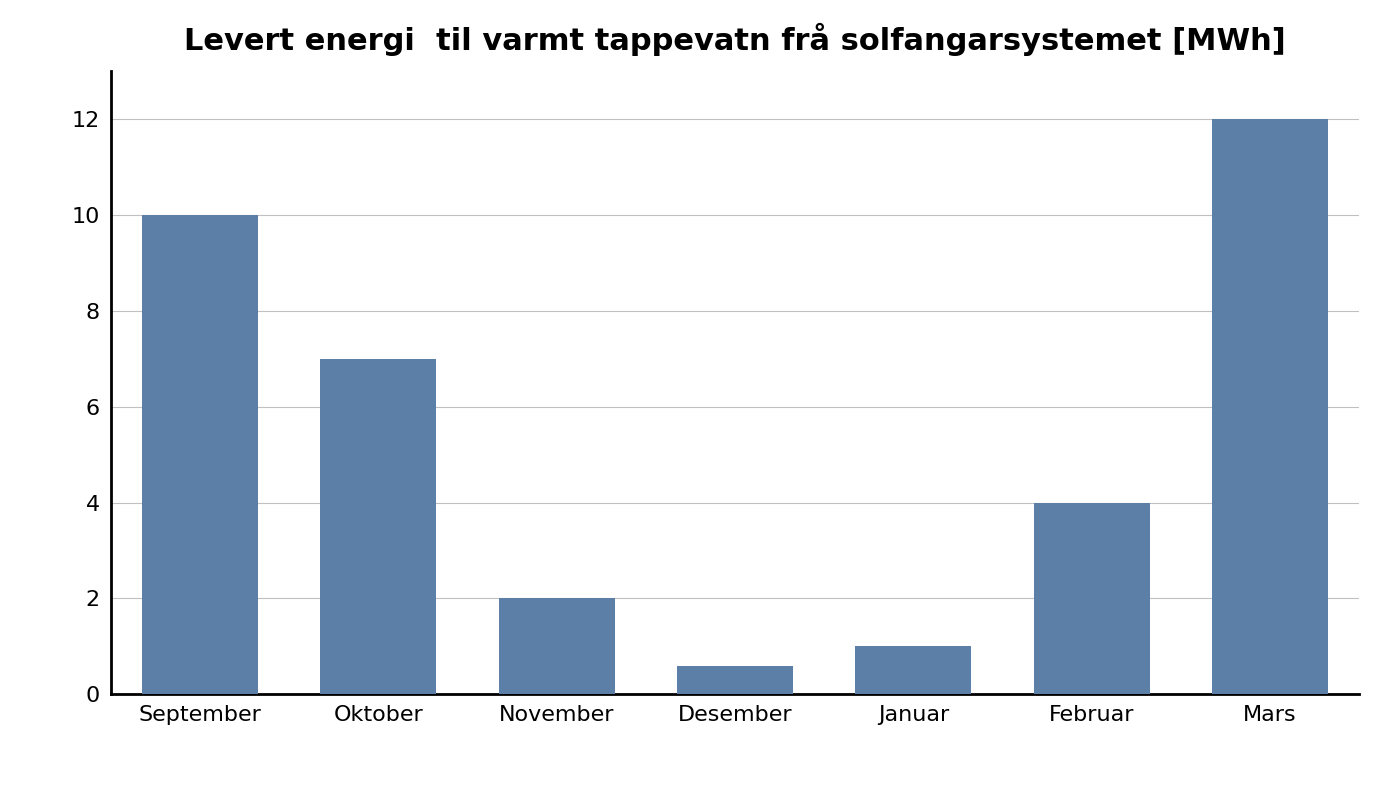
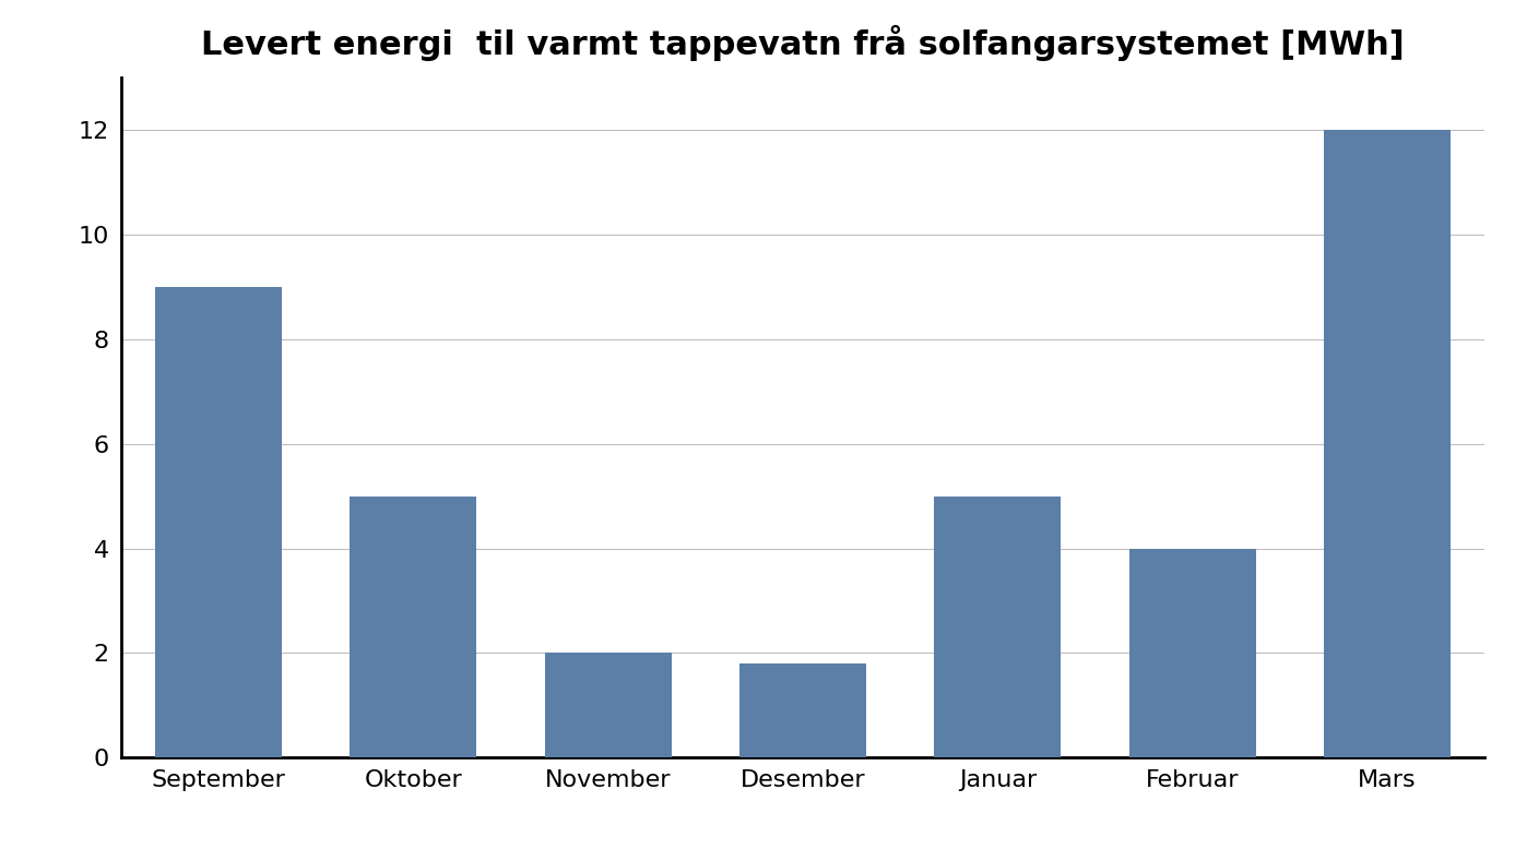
September: 10.0 -> 9.0
Oktober: 7.0 -> 5.0
Desember: 0.6 -> 1.8
Januar: 1.0 -> 5.0
